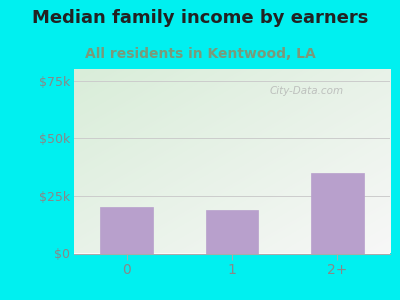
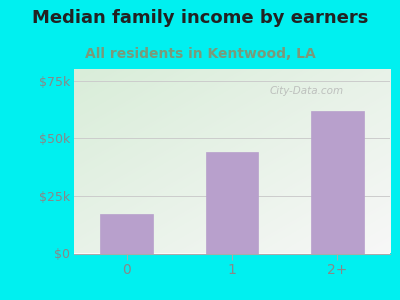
0: $20k -> $17k
1: $19k -> $44k
2+: $35k -> $62k
